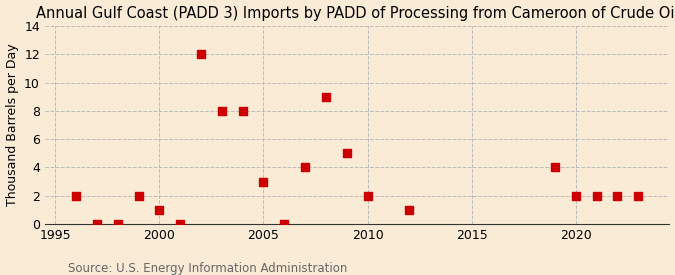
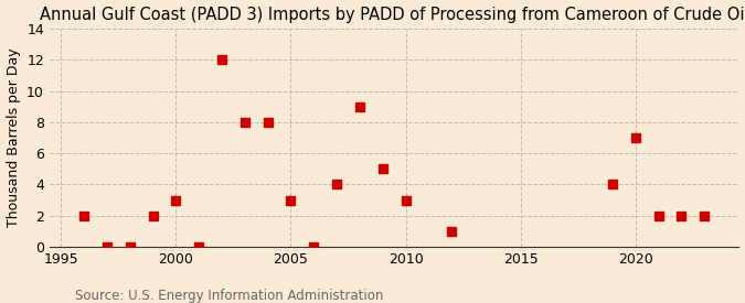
2000: 1 -> 3
2010: 2 -> 3
2020: 2 -> 7
